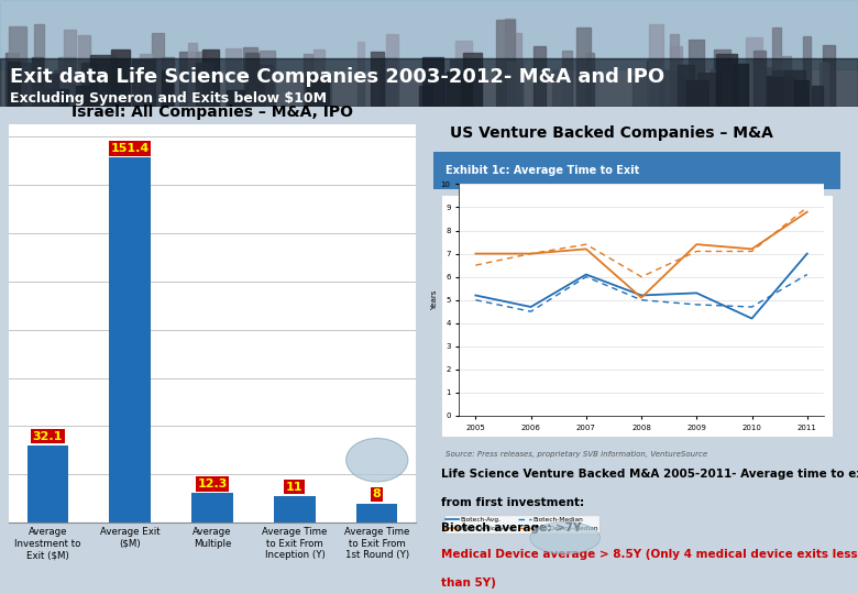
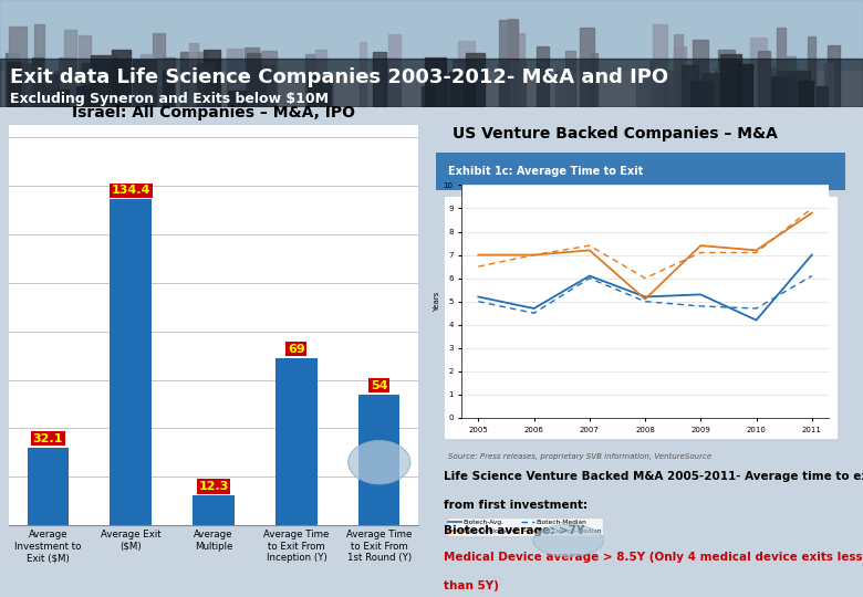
Israel: All Companies – M&A, IPO/Average Exit ($M): 151.4 -> 134.4
Israel: All Companies – M&A, IPO/Average Time to Exit From Inception (Y): 11 -> 69
Israel: All Companies – M&A, IPO/Average Time to Exit From 1st Round (Y): 8 -> 54
